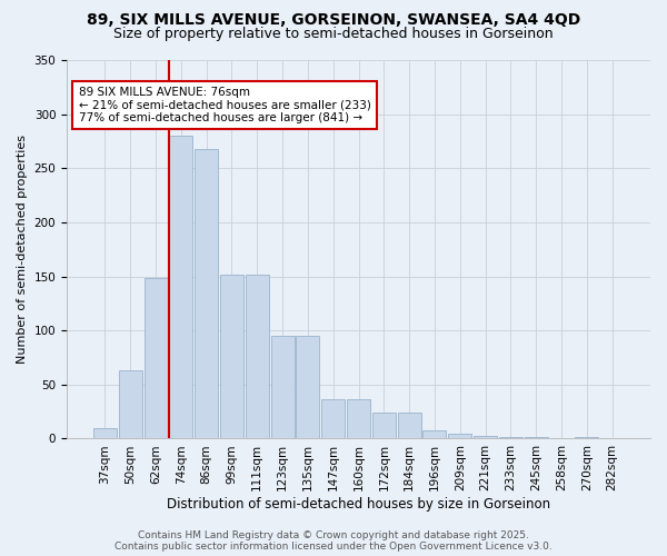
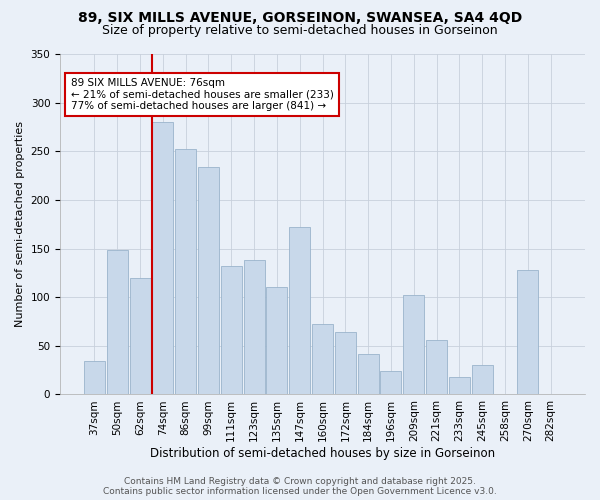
37sqm: 10 -> 34
50sqm: 63 -> 148
62sqm: 148 -> 120
86sqm: 268 -> 252
99sqm: 152 -> 234
111sqm: 152 -> 132
123sqm: 95 -> 138
135sqm: 95 -> 110
147sqm: 36 -> 172
160sqm: 36 -> 72
172sqm: 24 -> 64
184sqm: 24 -> 42
196sqm: 8 -> 24
209sqm: 5 -> 102
221sqm: 3 -> 56
233sqm: 2 -> 18
245sqm: 1 -> 30
270sqm: 1 -> 128
